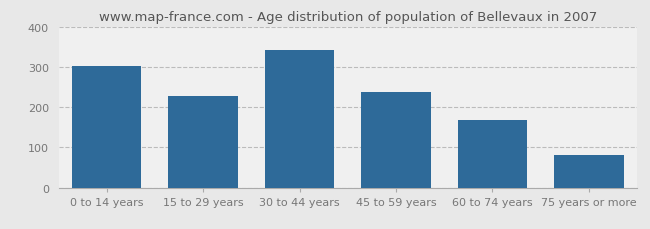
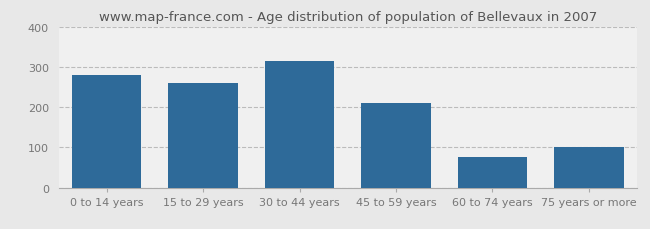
0 to 14 years: 302 -> 280
15 to 29 years: 227 -> 260
30 to 44 years: 341 -> 315
45 to 59 years: 237 -> 210
60 to 74 years: 167 -> 75
75 years or more: 80 -> 100
